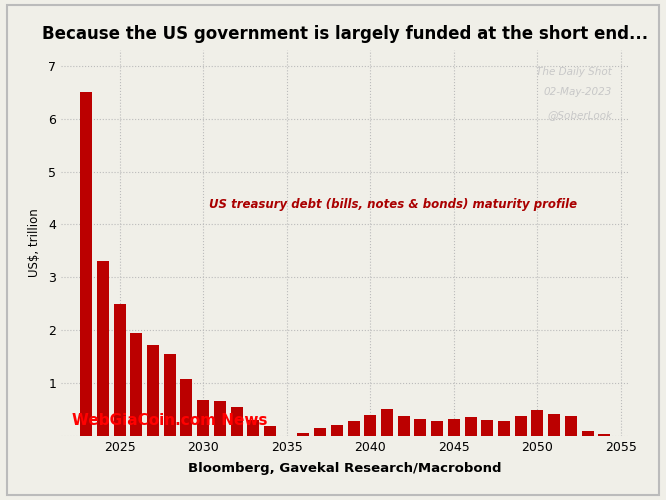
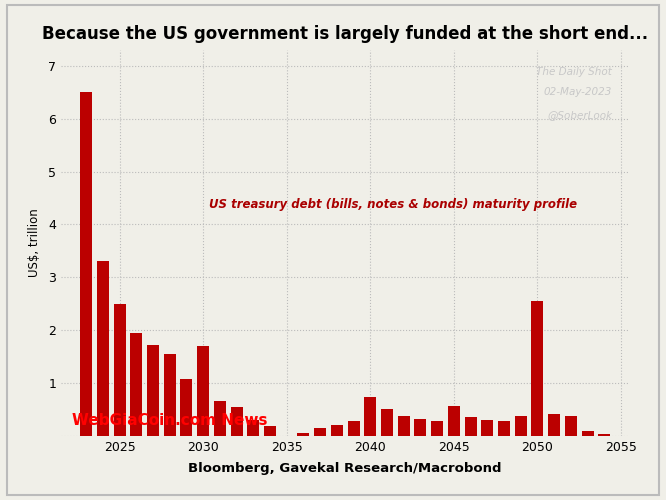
2030: 0.68 -> 1.70
2040: 0.40 -> 0.74
2045: 0.32 -> 0.56
2050: 0.48 -> 2.56
